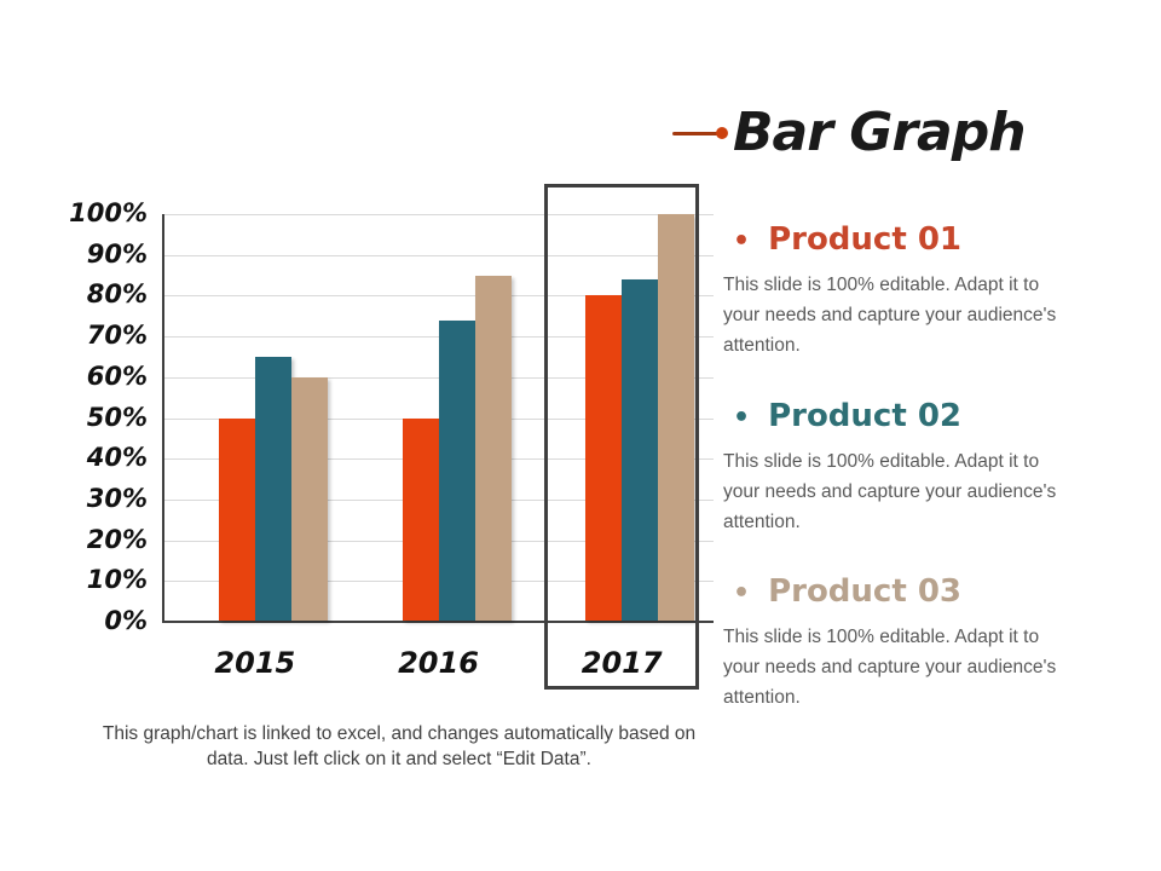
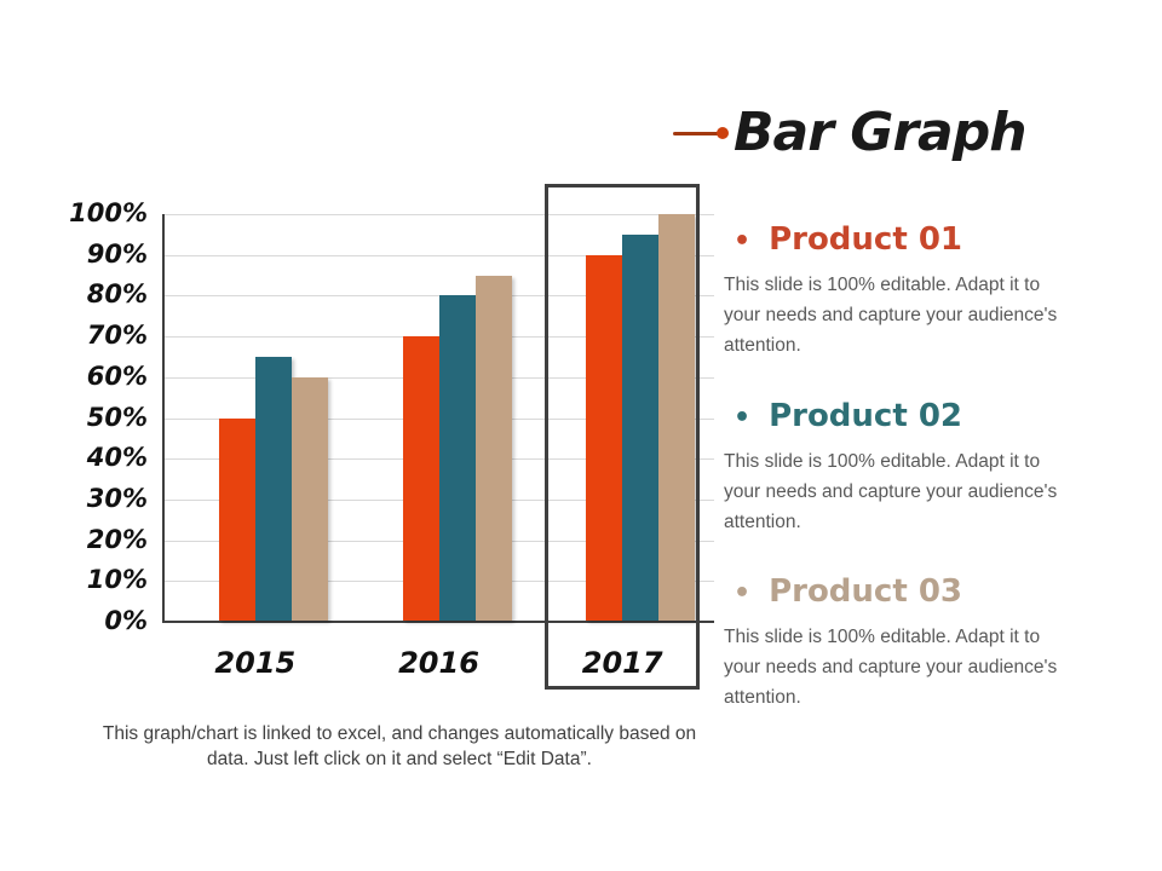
Product 01/2016: 50% -> 70%
Product 02/2016: 74% -> 80%
Product 01/2017: 80% -> 90%
Product 02/2017: 84% -> 95%
